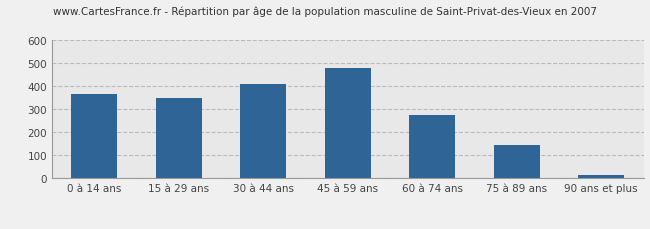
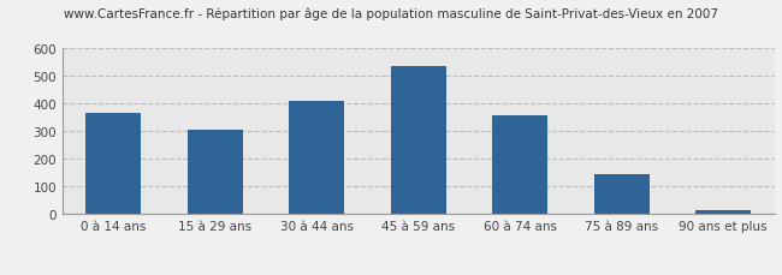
15 à 29 ans: 350 -> 305
45 à 59 ans: 480 -> 535
60 à 74 ans: 275 -> 358
